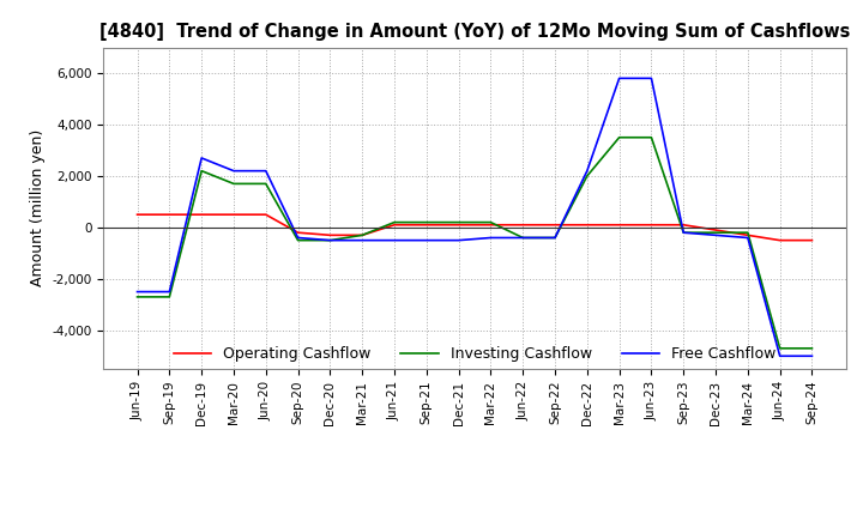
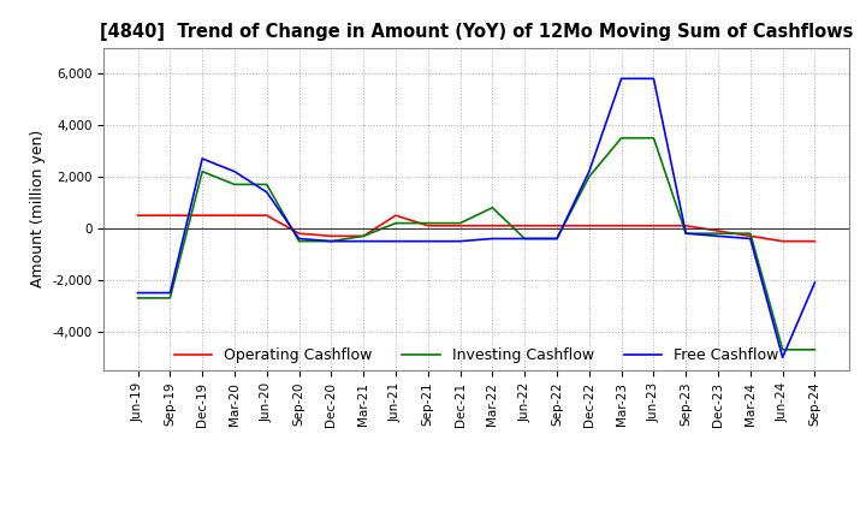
Free Cashflow/Jun-20: 2,200 -> 1,400
Operating Cashflow/Jun-21: 100 -> 500
Investing Cashflow/Mar-22: 200 -> 800
Free Cashflow/Sep-24: -5,000 -> -2,100
